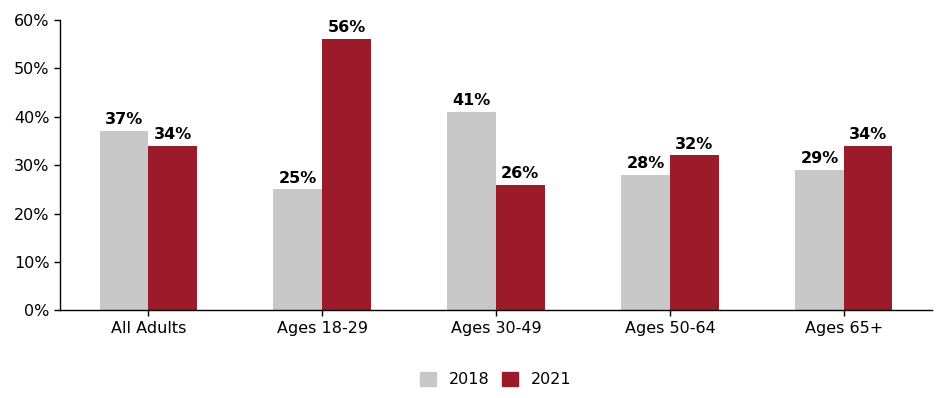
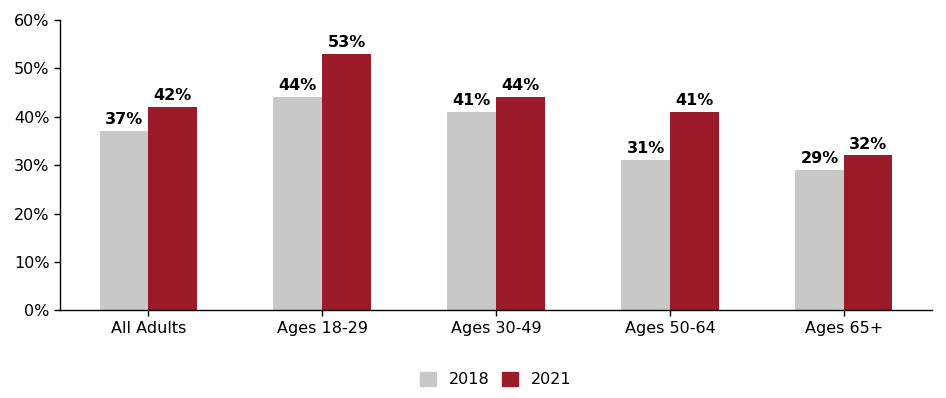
2021/All Adults: 34% -> 42%
2018/Ages 18-29: 25% -> 44%
2021/Ages 18-29: 56% -> 53%
2021/Ages 30-49: 26% -> 44%
2018/Ages 50-64: 28% -> 31%
2021/Ages 50-64: 32% -> 41%
2021/Ages 65+: 34% -> 32%
